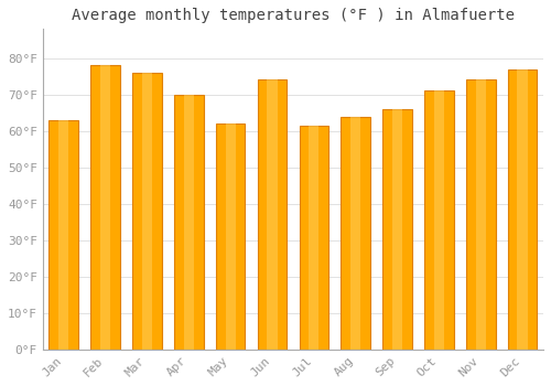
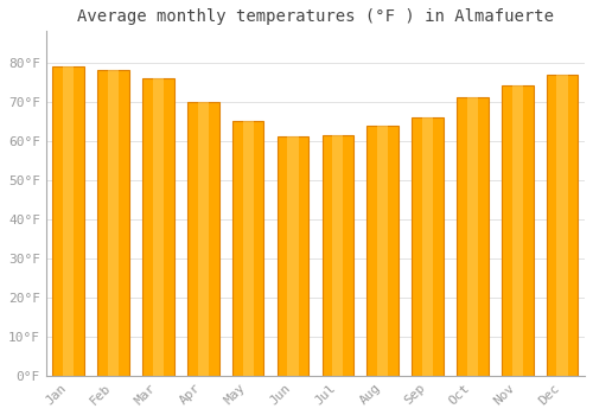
Jan: 63.0°F -> 79.0°F
May: 62.0°F -> 65.0°F
Jun: 74.0°F -> 61.0°F
